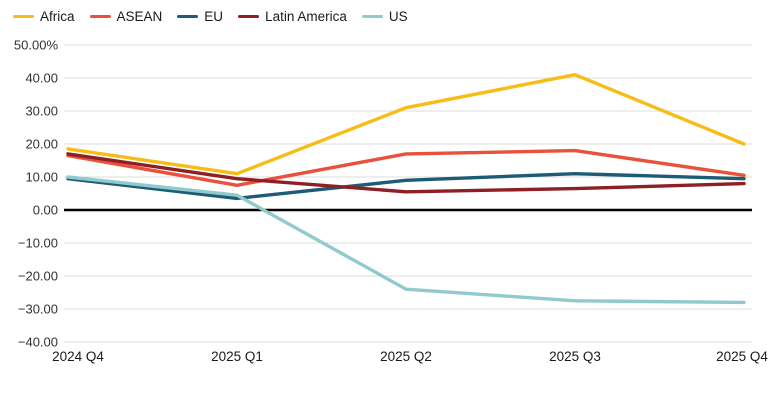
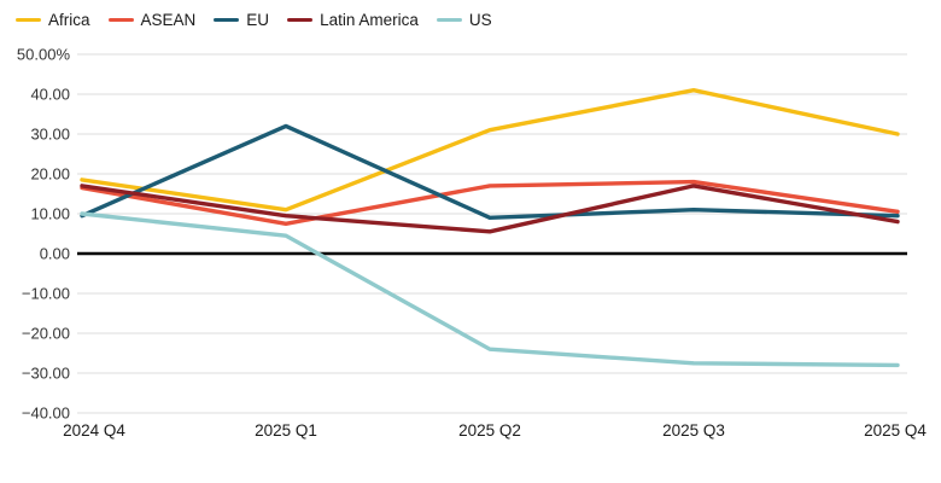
EU/2025 Q1: 4% -> 32%
Latin America/2025 Q3: 6% -> 17%
Africa/2025 Q4: 20% -> 30%
